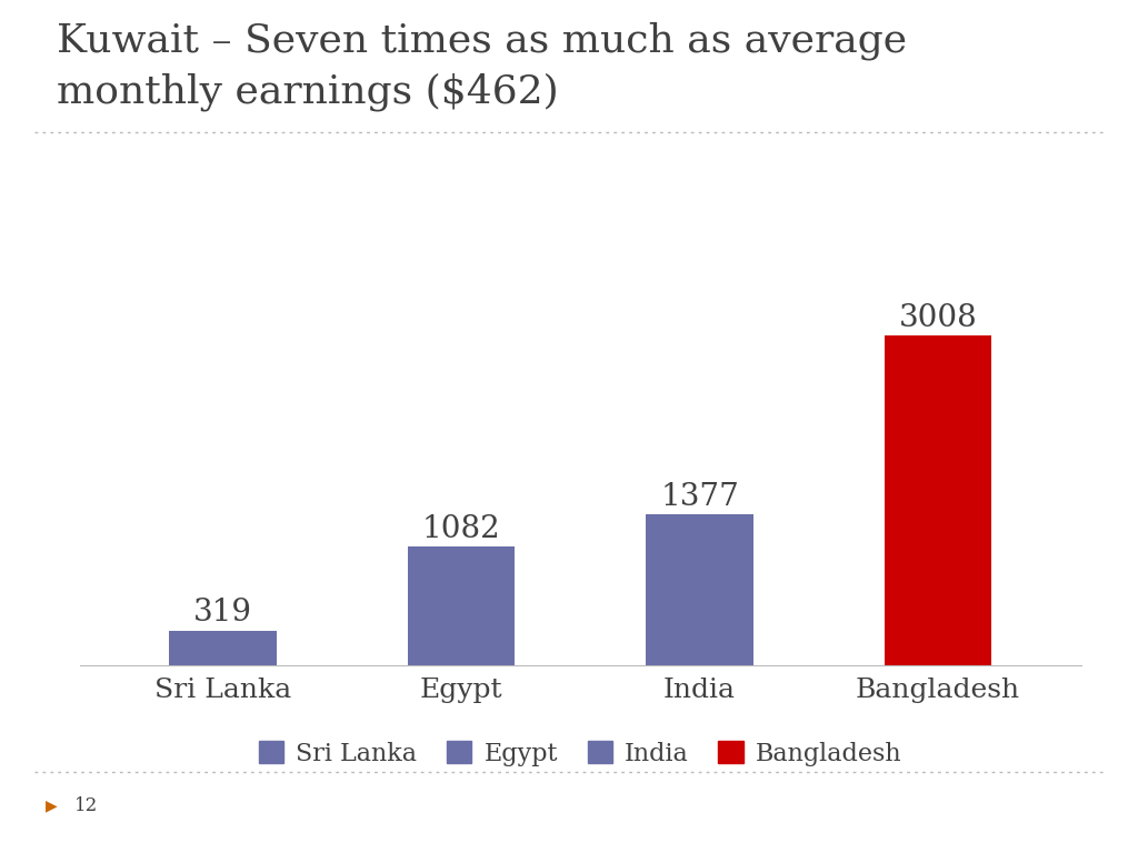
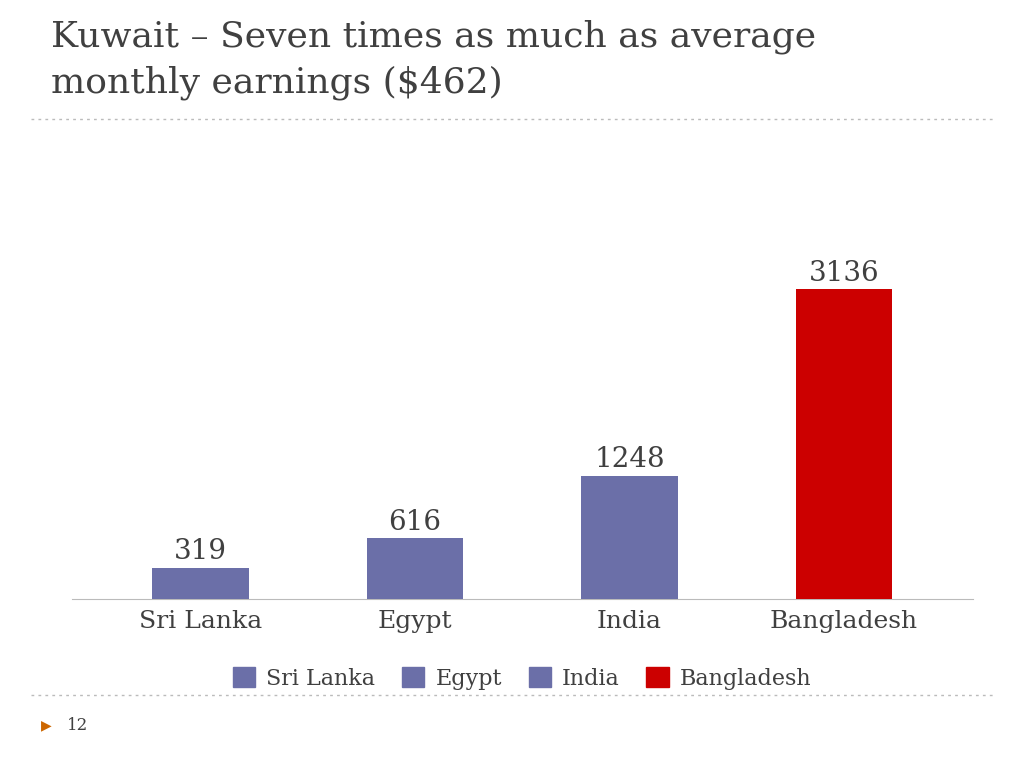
Egypt: 1082 -> 616
India: 1377 -> 1248
Bangladesh: 3008 -> 3136
